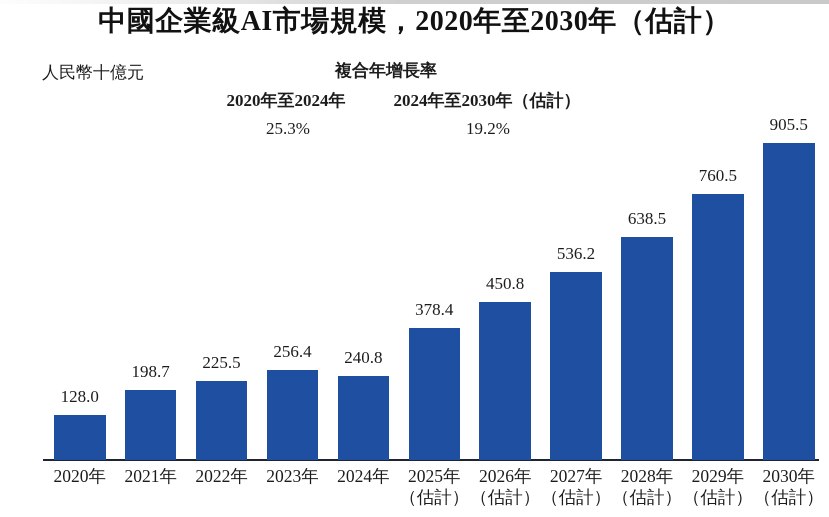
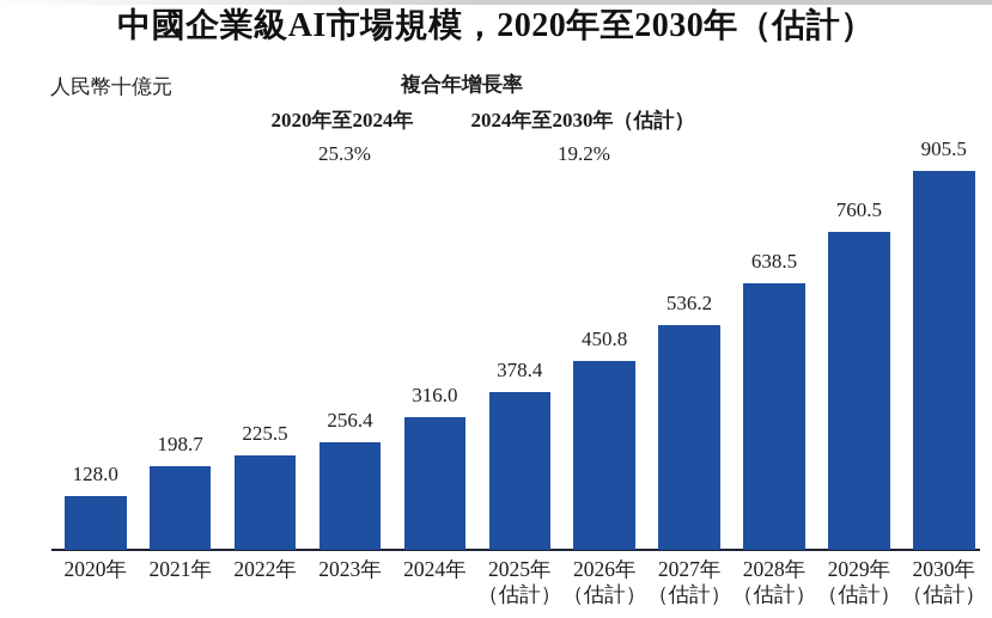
2024年: 240.8 -> 316.0
